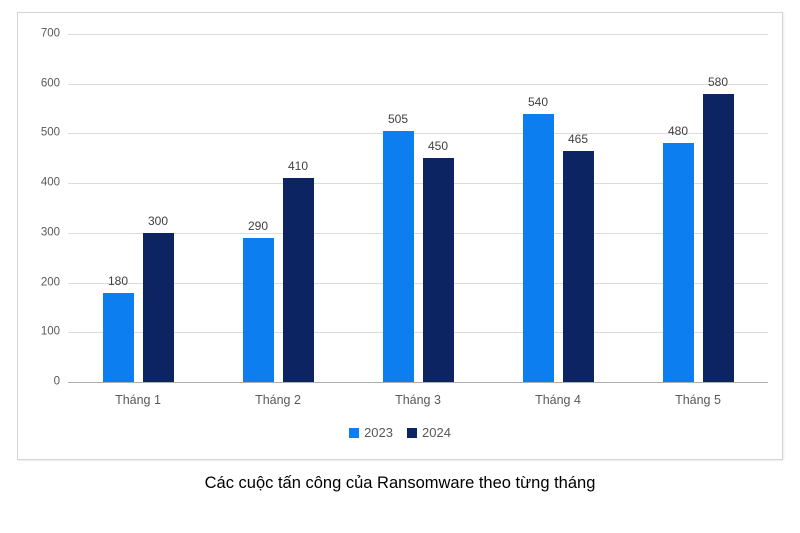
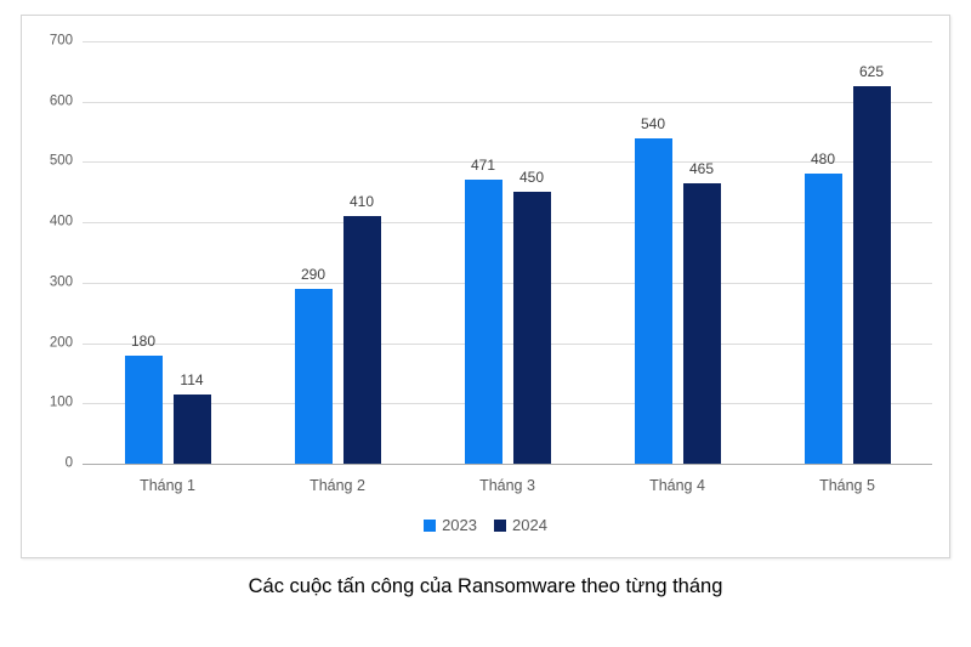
2024/Tháng 1: 300 -> 114
2023/Tháng 3: 505 -> 471
2024/Tháng 5: 580 -> 625
